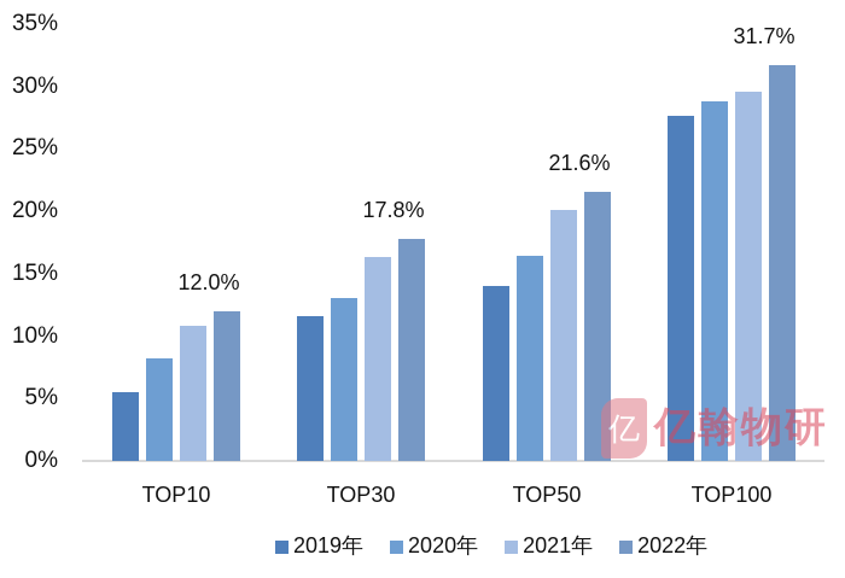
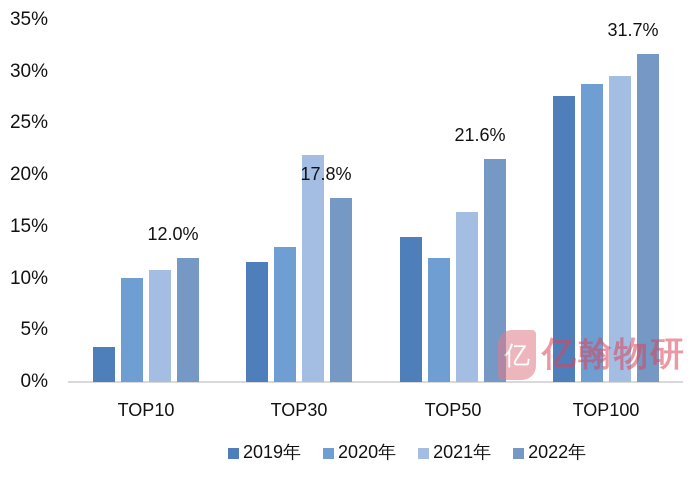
2019年/TOP10: 5.5% -> 3.4%
2020年/TOP10: 8.2% -> 10.1%
2021年/TOP30: 16.3% -> 21.9%
2020年/TOP50: 16.4% -> 12.0%
2021年/TOP50: 20.1% -> 16.4%
